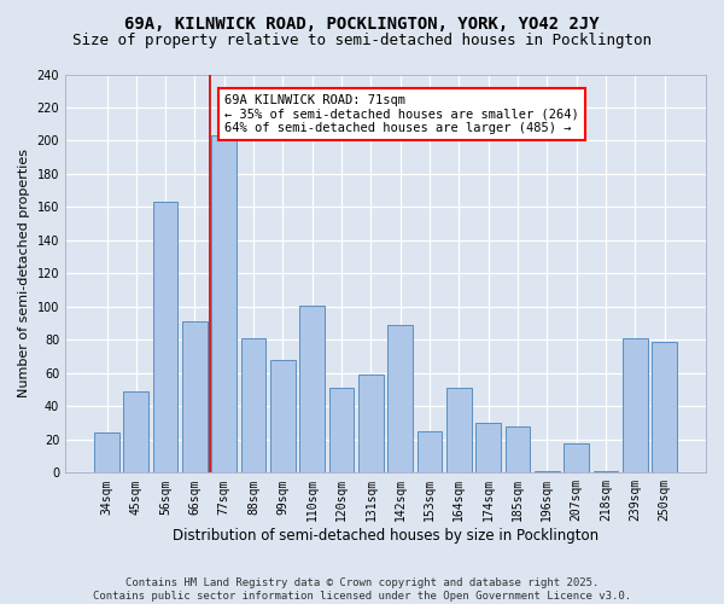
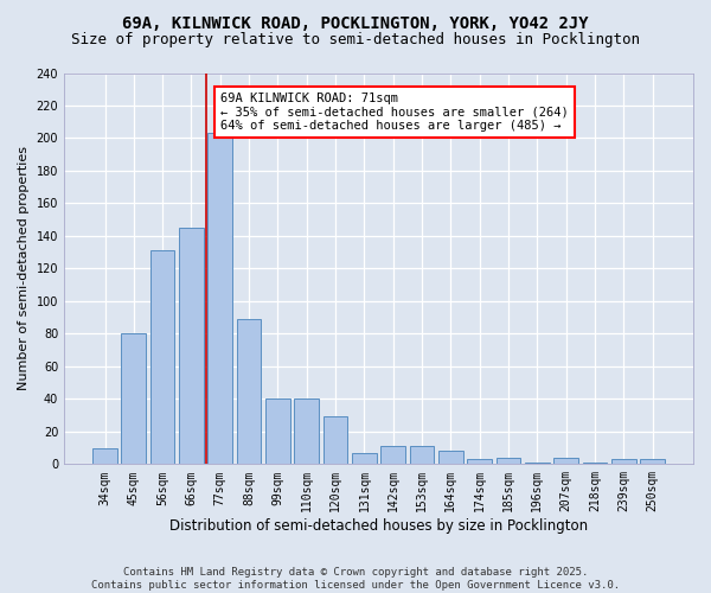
34sqm: 24 -> 10
45sqm: 49 -> 80
56sqm: 163 -> 131
66sqm: 91 -> 145
88sqm: 81 -> 89
99sqm: 68 -> 40
110sqm: 101 -> 40
120sqm: 51 -> 29
131sqm: 59 -> 7
142sqm: 89 -> 11
153sqm: 25 -> 11
164sqm: 51 -> 8
174sqm: 30 -> 3
185sqm: 28 -> 4
207sqm: 18 -> 4
239sqm: 81 -> 3
250sqm: 79 -> 3
